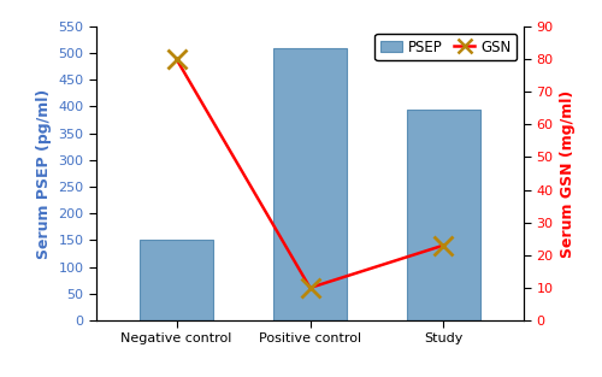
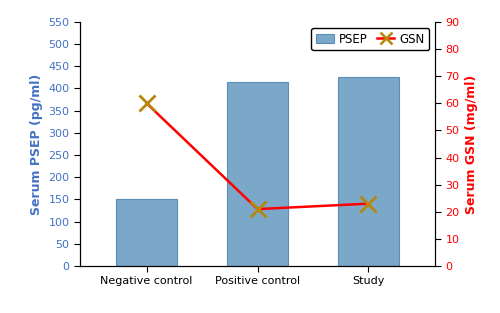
GSN/Negative control: 80 -> 60
PSEP/Positive control: 510 -> 415
GSN/Positive control: 10 -> 21
PSEP/Study: 395 -> 425
